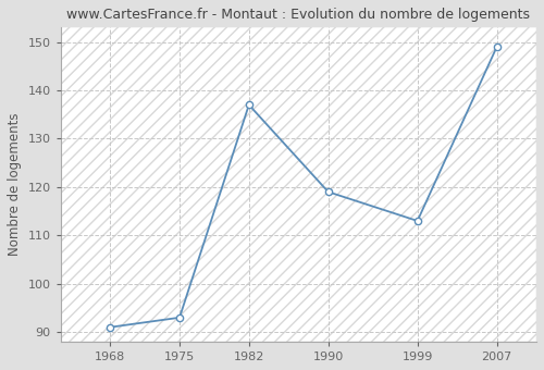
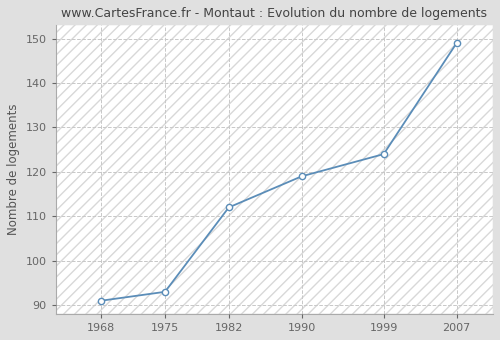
1982: 137 -> 112
1999: 113 -> 124
